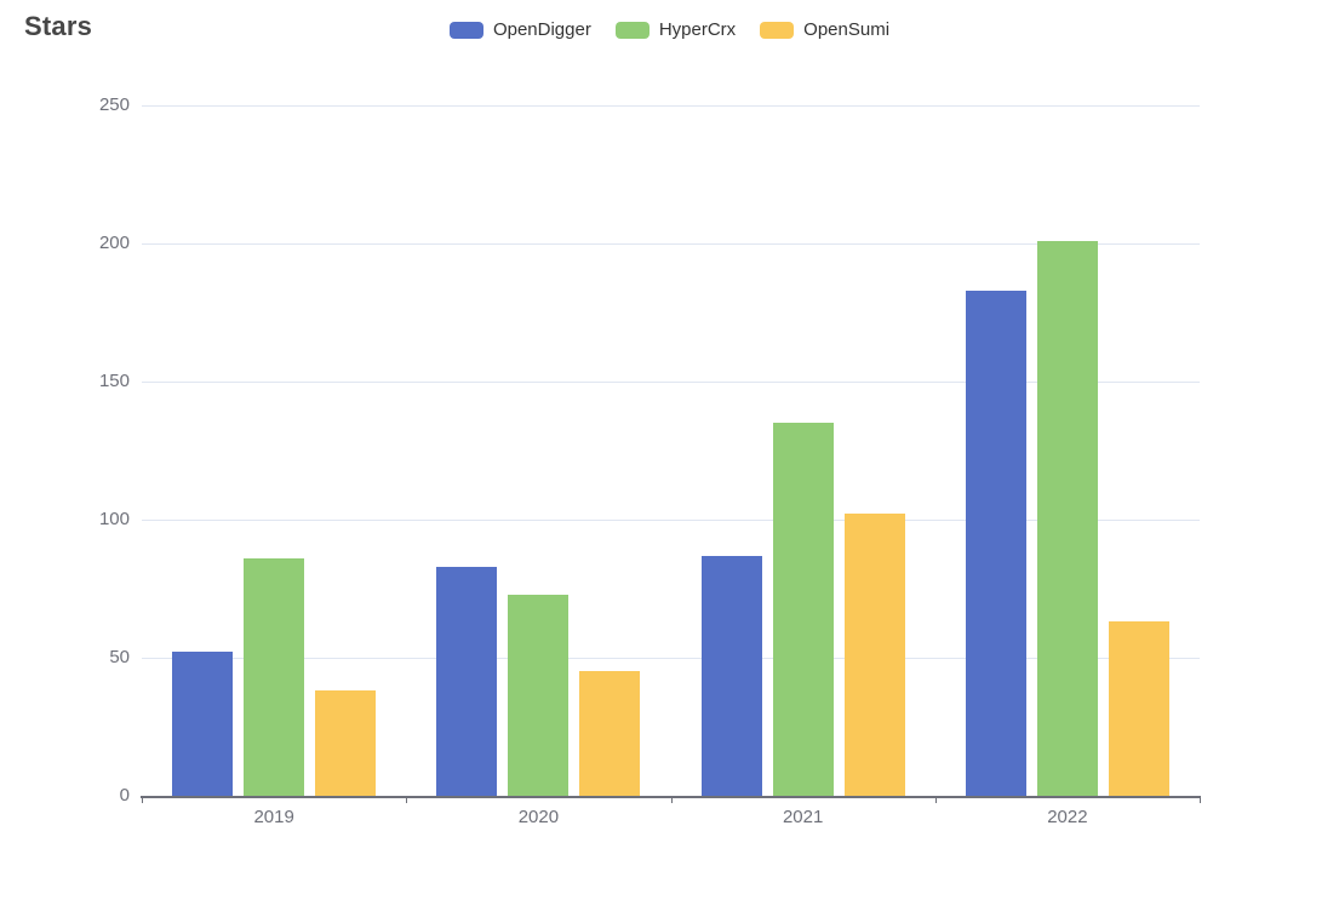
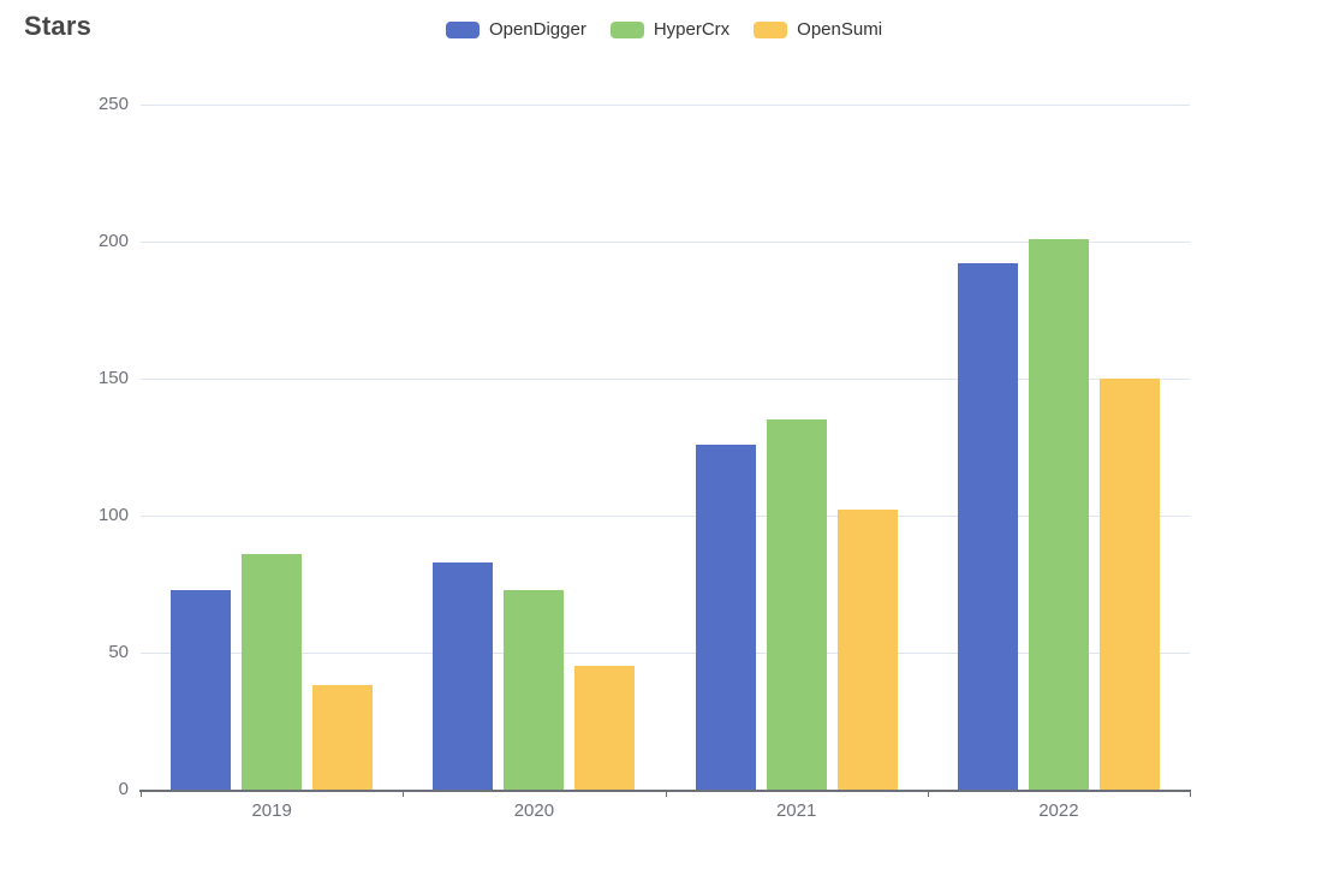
OpenDigger/2019: 52 -> 73
OpenDigger/2021: 87 -> 126
OpenDigger/2022: 183 -> 192
OpenSumi/2022: 63 -> 150
